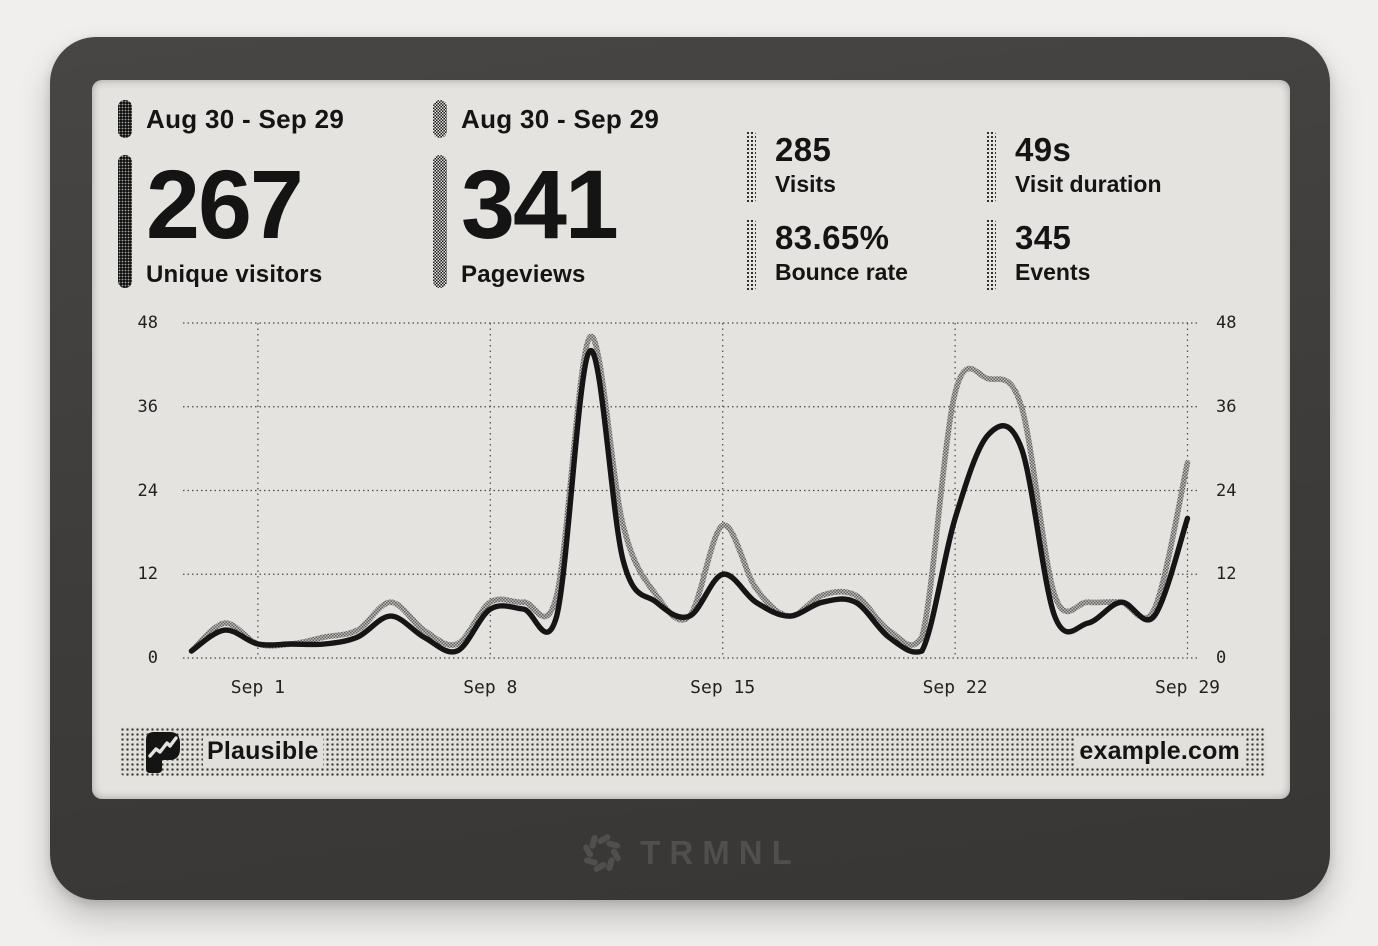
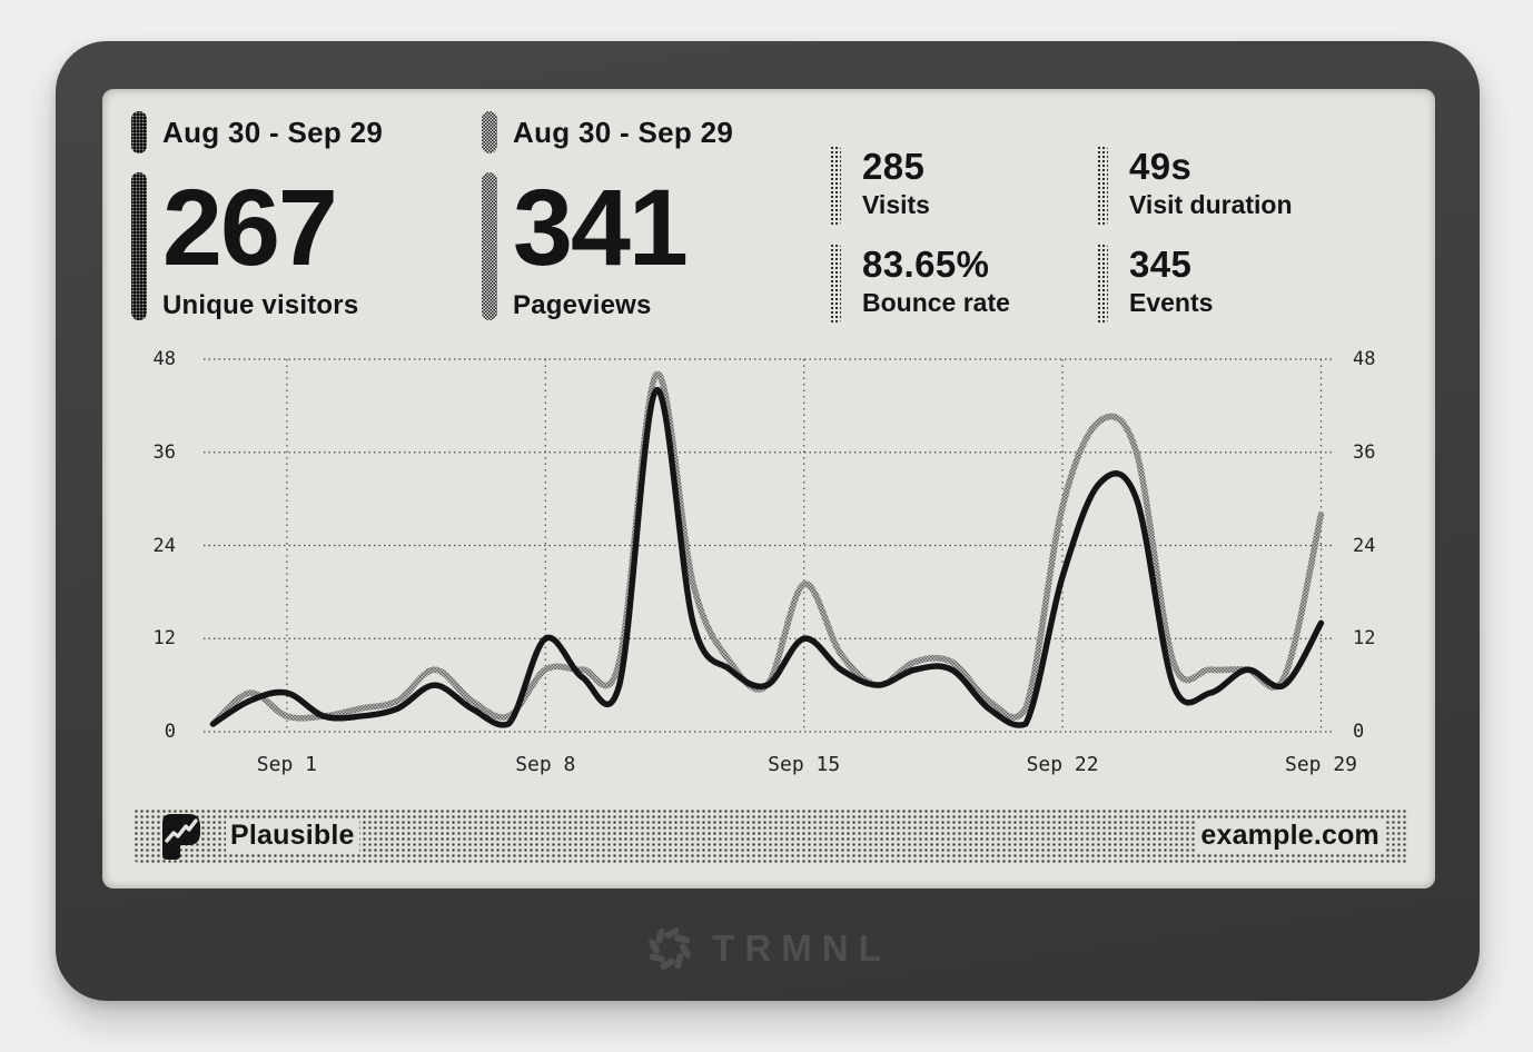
Unique visitors/Sep 1: 2 -> 5
Unique visitors/Sep 8: 7 -> 12
Pageviews/Sep 22: 38 -> 29
Unique visitors/Sep 29: 20 -> 14
